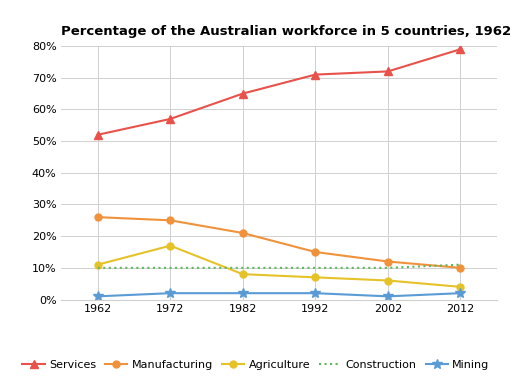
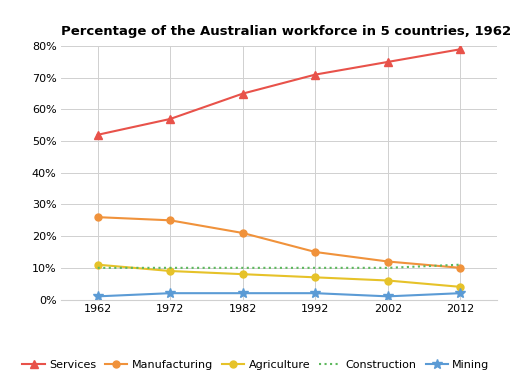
Agriculture/1972: 17% -> 9%
Services/2002: 72% -> 75%
